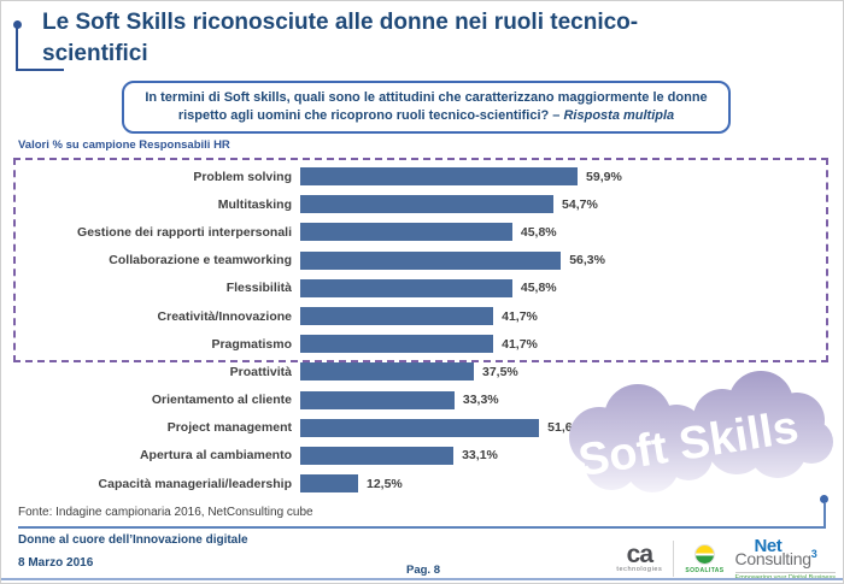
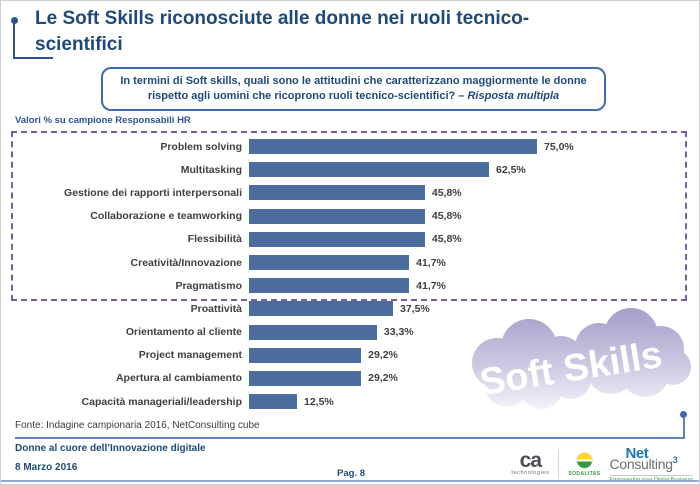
Problem solving: 59,9% -> 75,0%
Multitasking: 54,7% -> 62,5%
Collaborazione e teamworking: 56,3% -> 45,8%
Project management: 51,6% -> 29,2%
Apertura al cambiamento: 33,1% -> 29,2%
